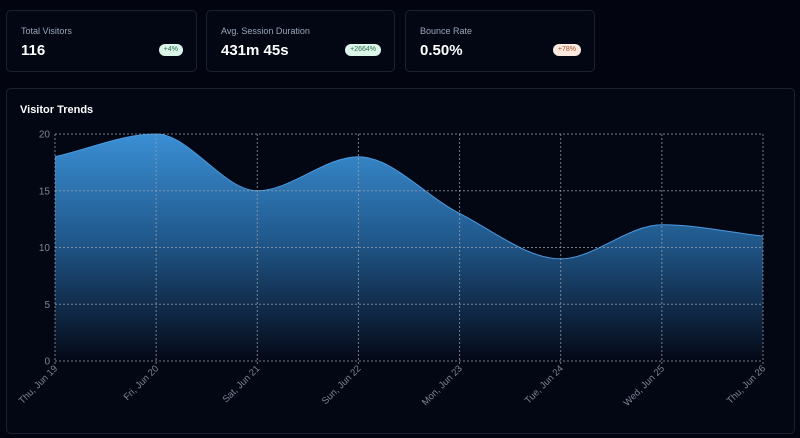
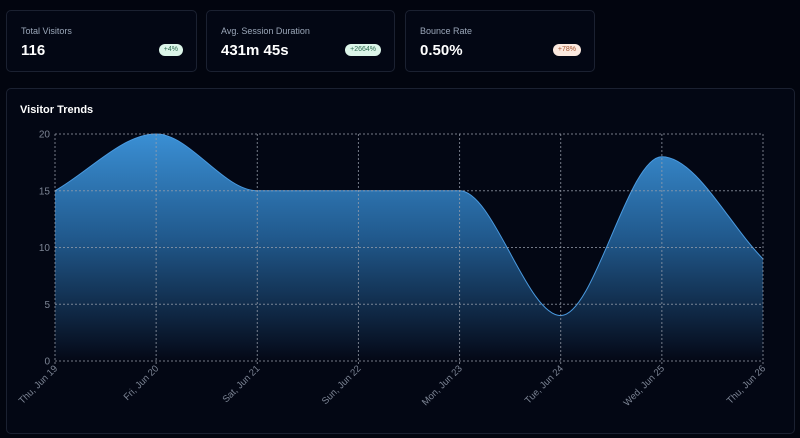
Thu, Jun 19: 18 -> 15
Sun, Jun 22: 18 -> 15
Mon, Jun 23: 13 -> 15
Tue, Jun 24: 9 -> 4
Wed, Jun 25: 12 -> 18
Thu, Jun 26: 11 -> 9
